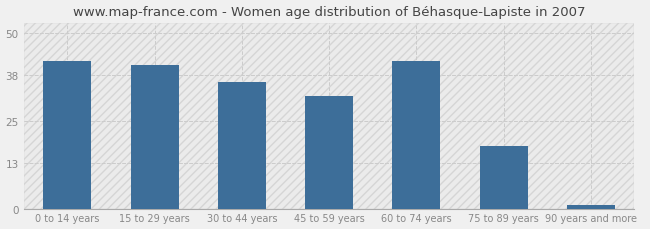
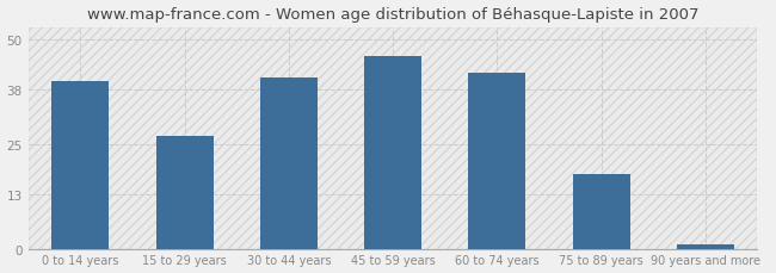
0 to 14 years: 42 -> 40
15 to 29 years: 41 -> 27
30 to 44 years: 36 -> 41
45 to 59 years: 32 -> 46
